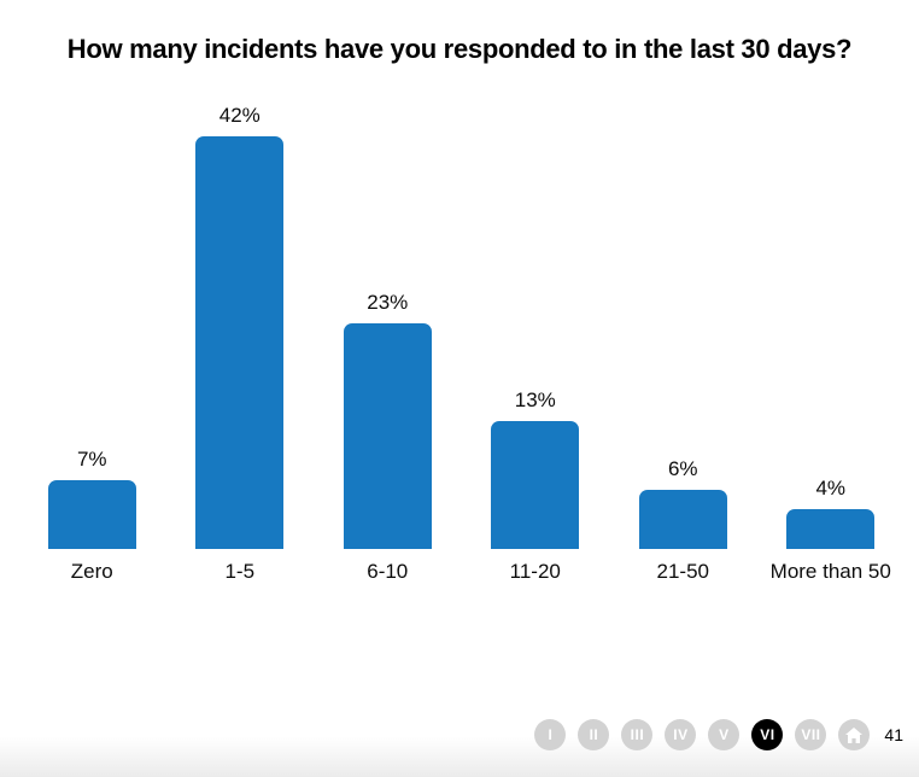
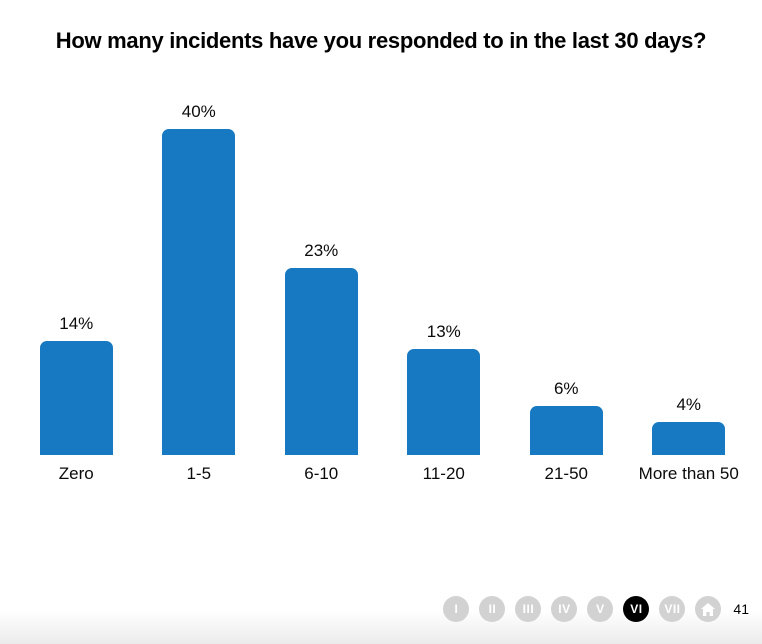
Zero: 7% -> 14%
1-5: 42% -> 40%
